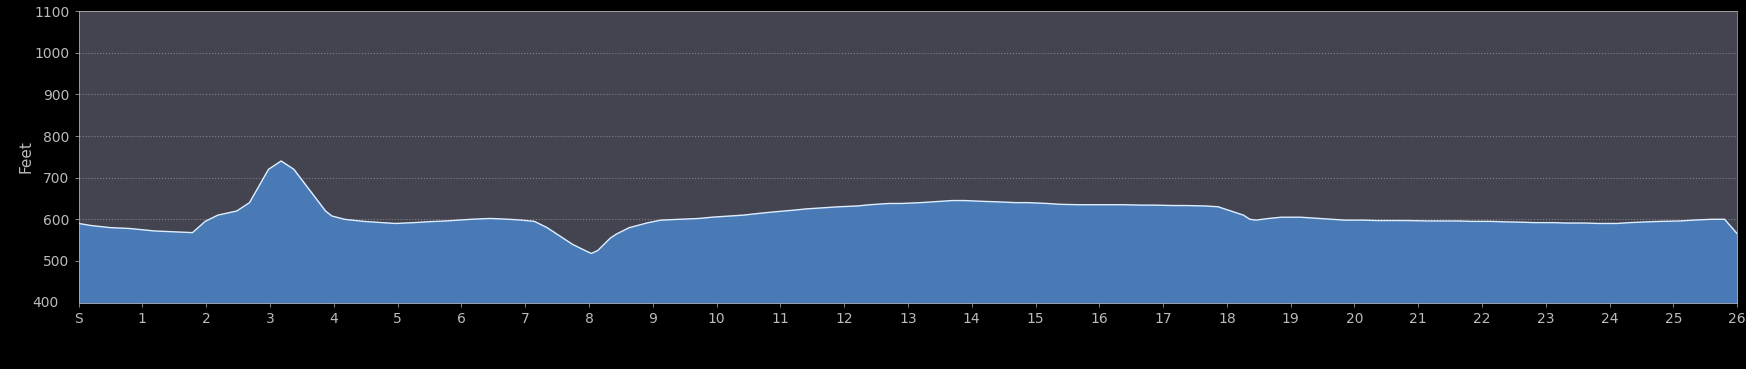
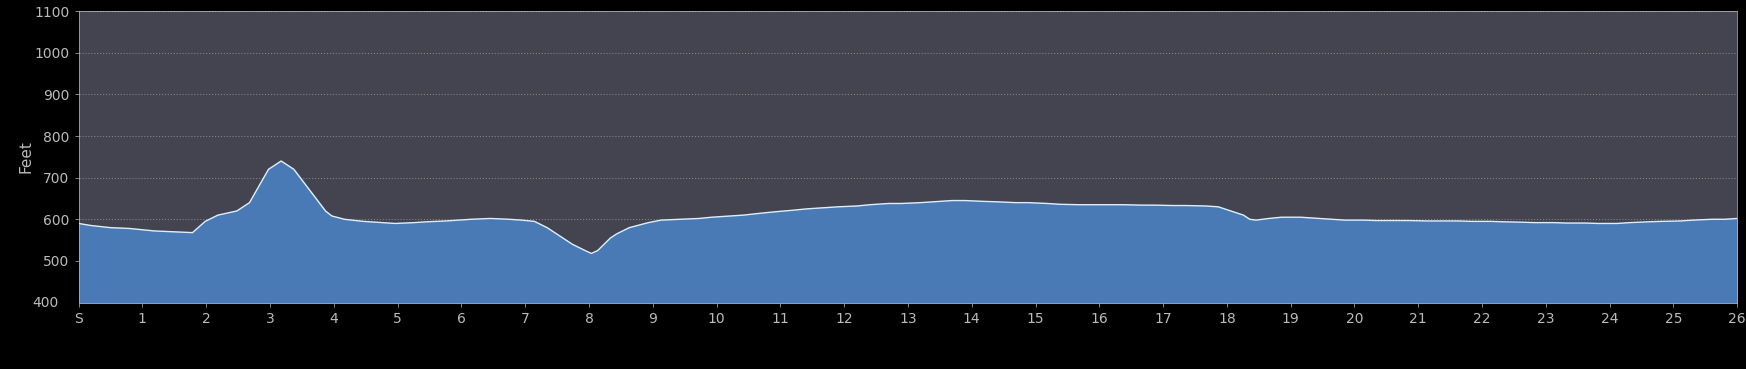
26: 565 -> 602
